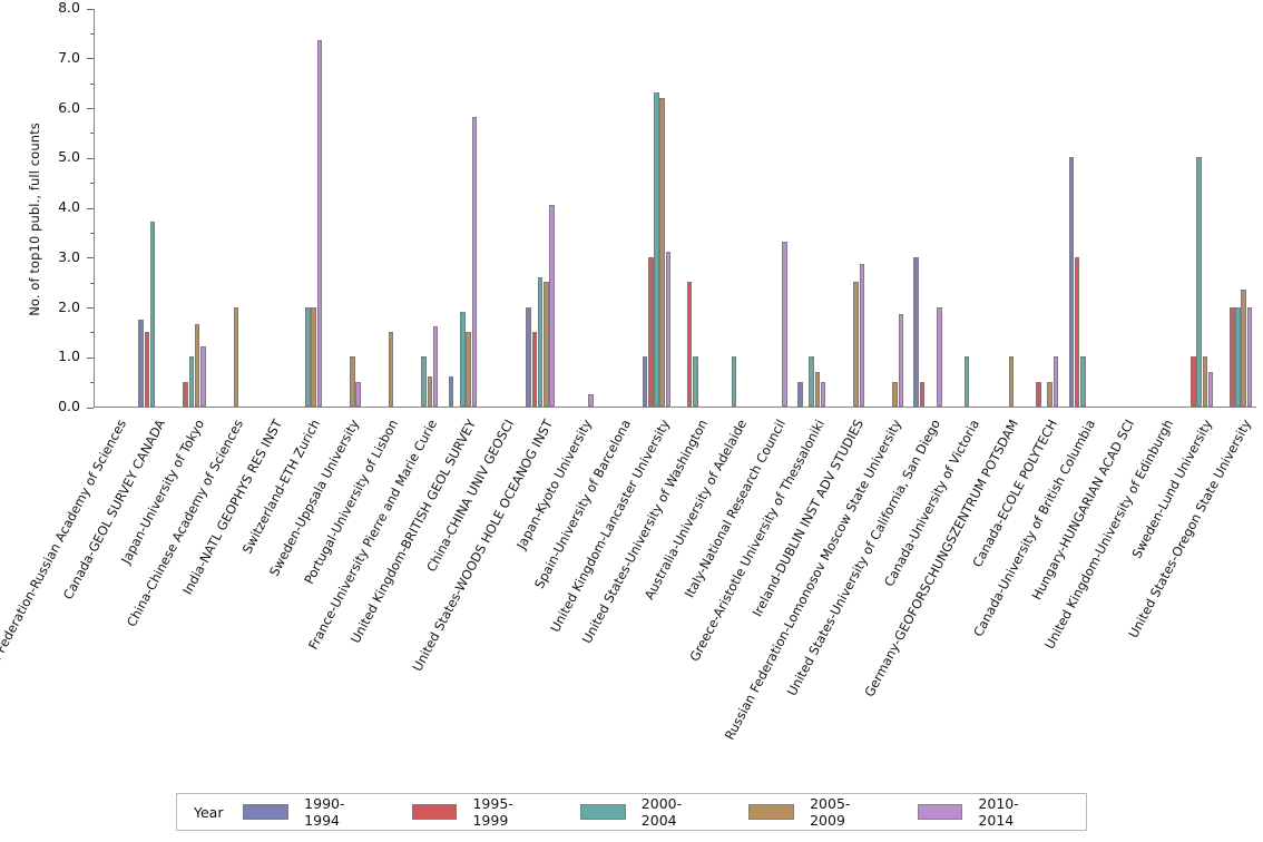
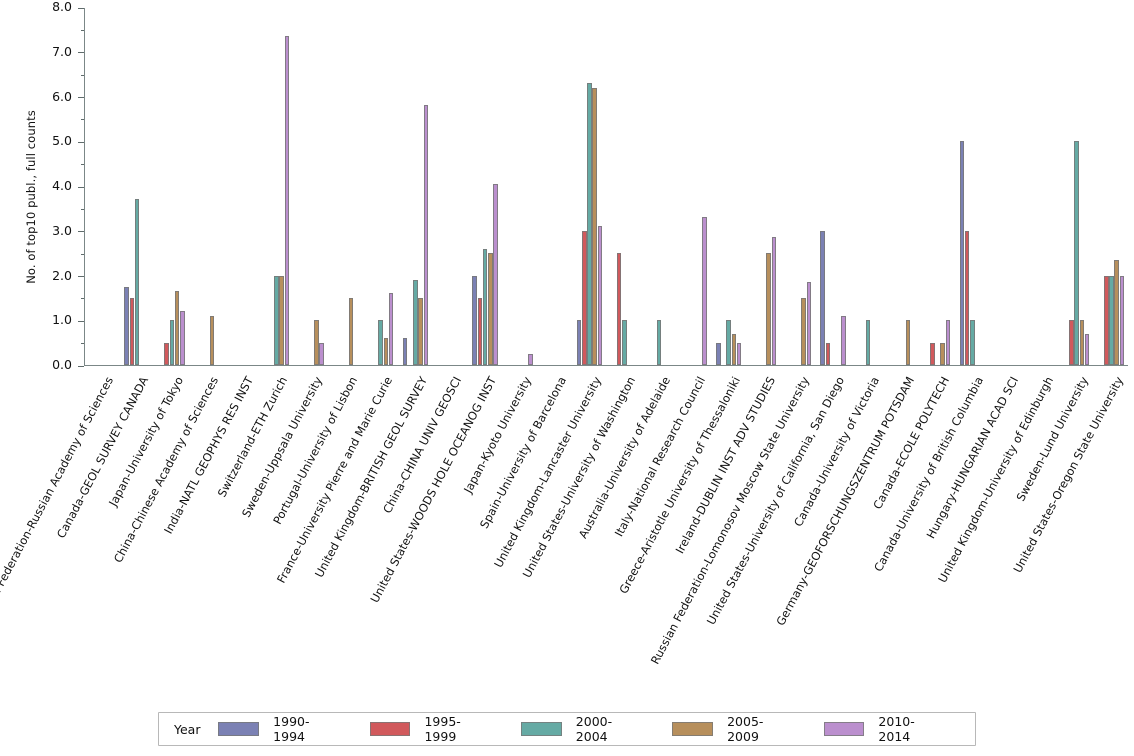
2005-2009/China-Chinese Academy of Sciences: 2.0 -> 1.1
2005-2009/Russian Federation-Lomonosov Moscow State University: 0.5 -> 1.5
2010-2014/United States-University of California, San Diego: 2.0 -> 1.1
